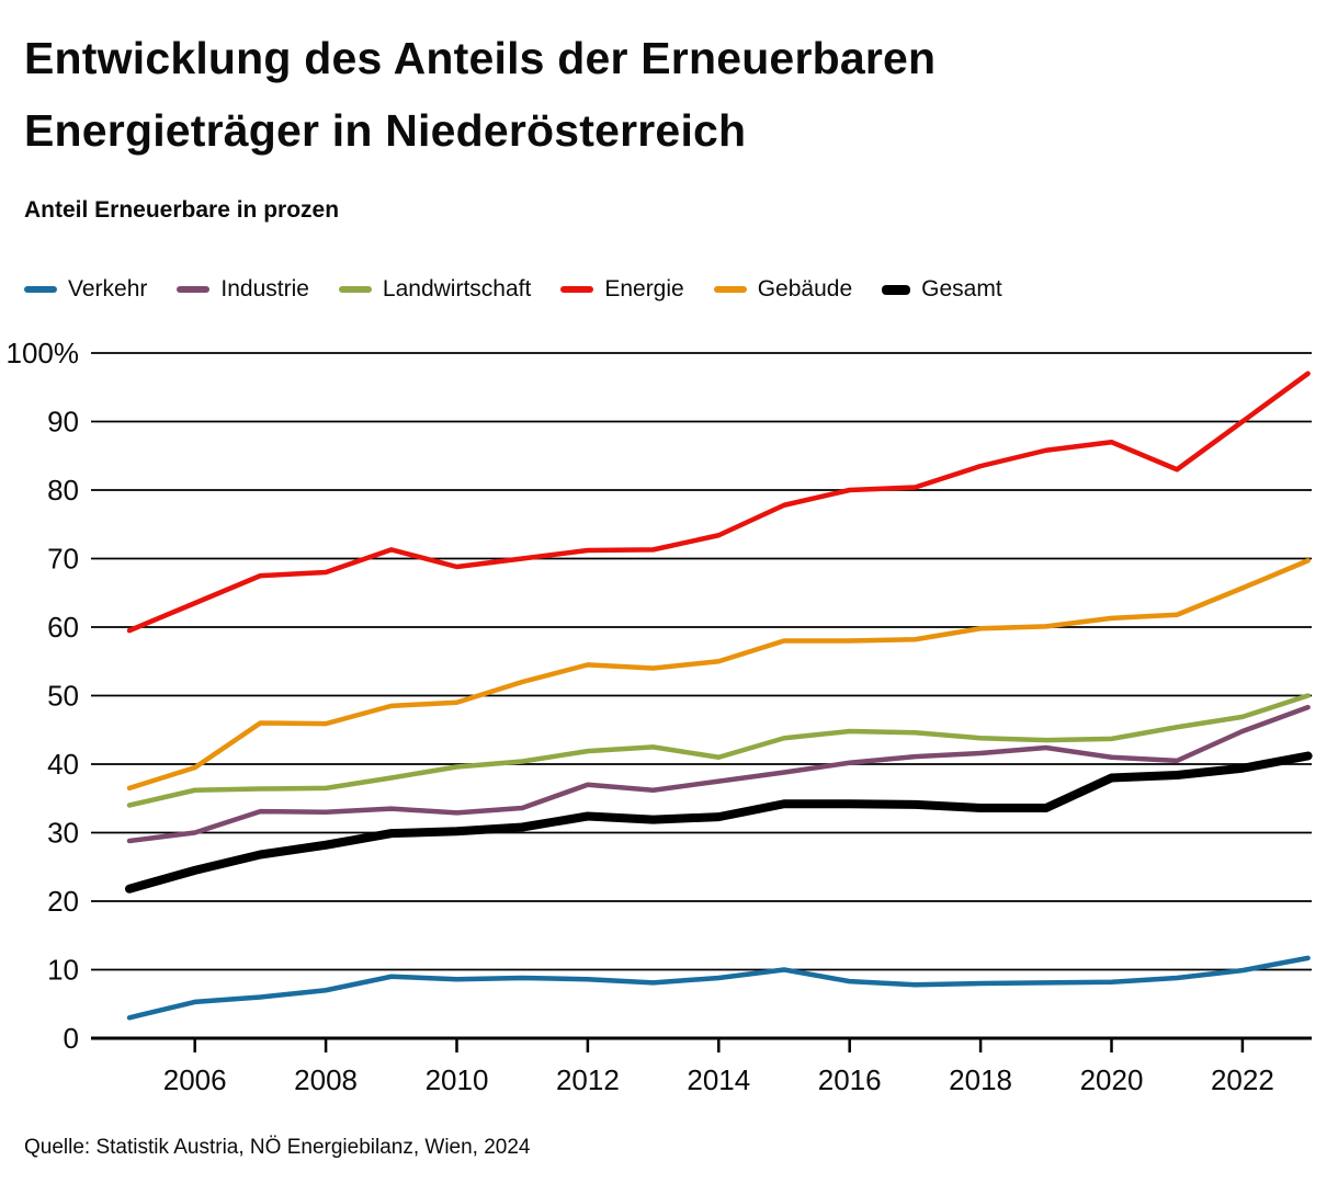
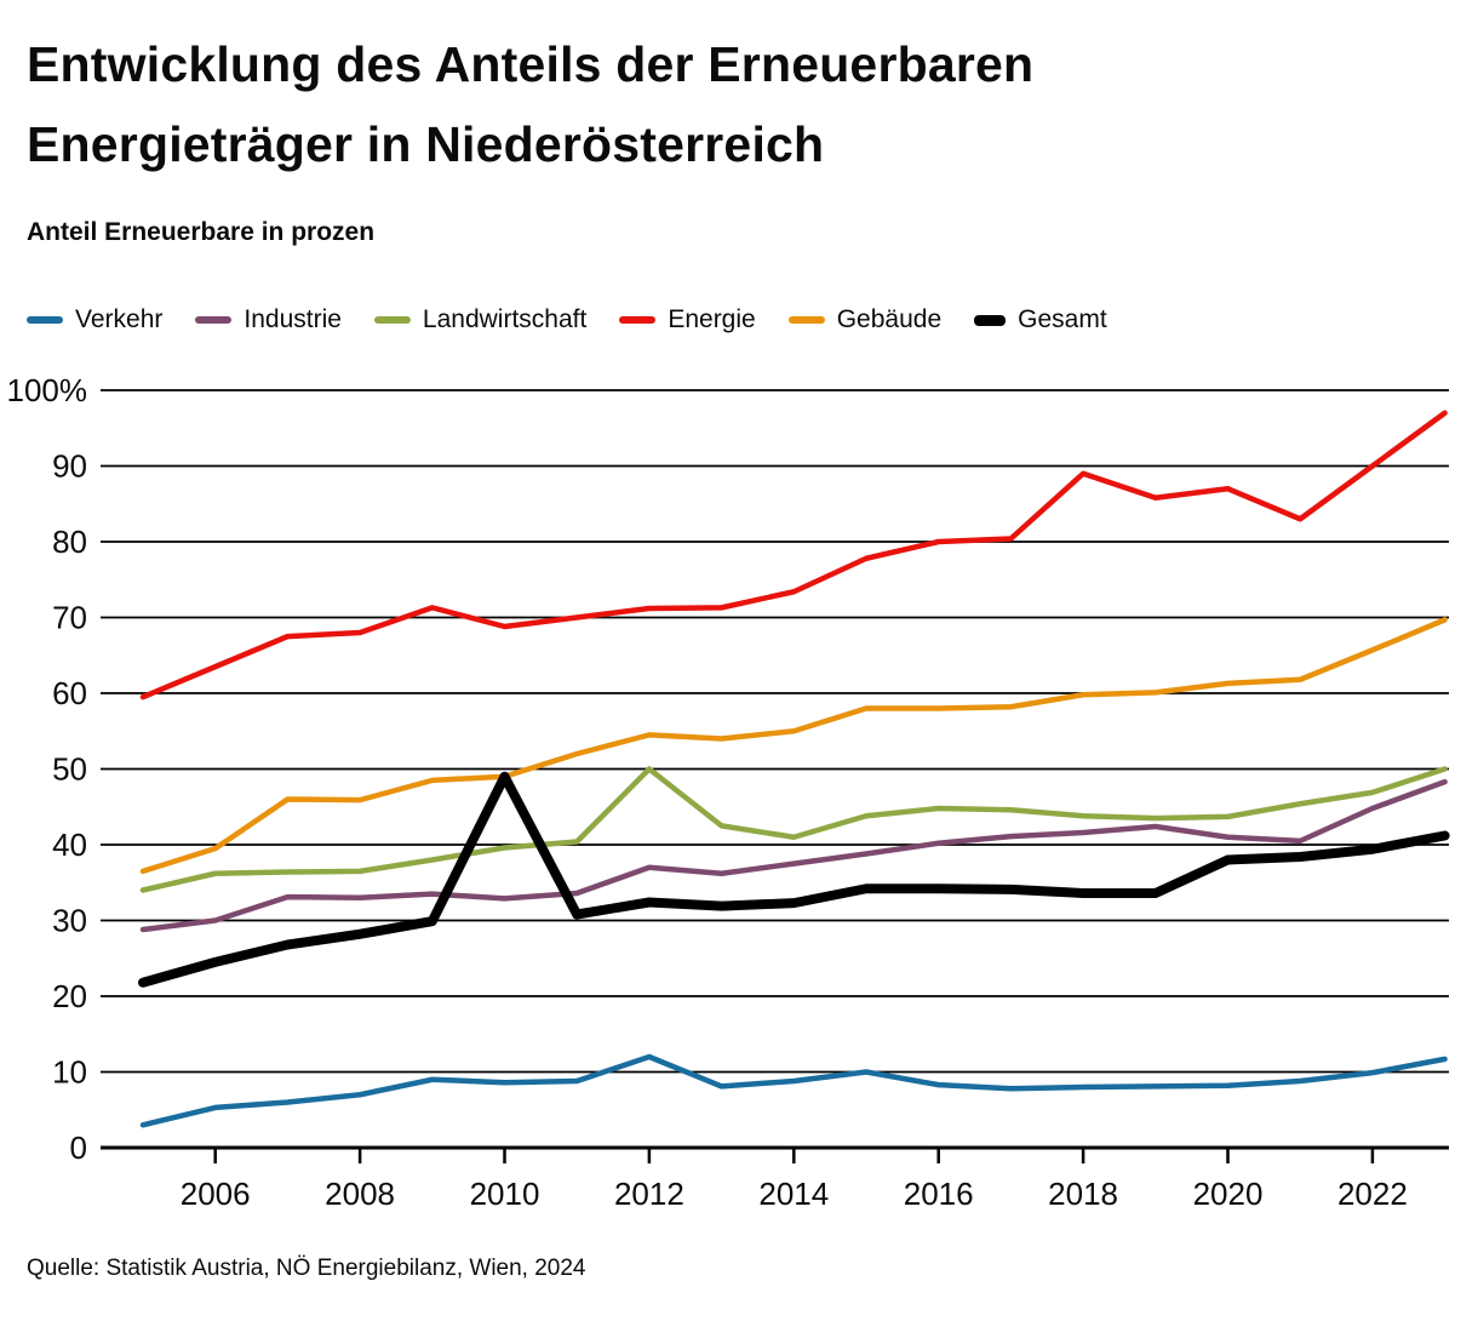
Gesamt/2010: 30% -> 49%
Verkehr/2012: 9% -> 12%
Landwirtschaft/2012: 42% -> 50%
Energie/2018: 84% -> 89%
